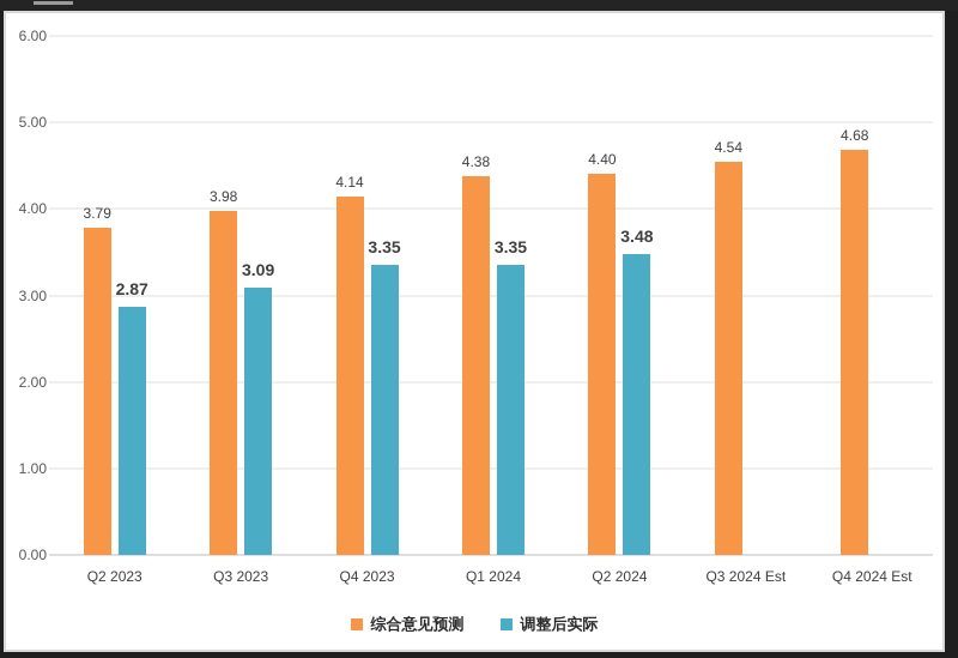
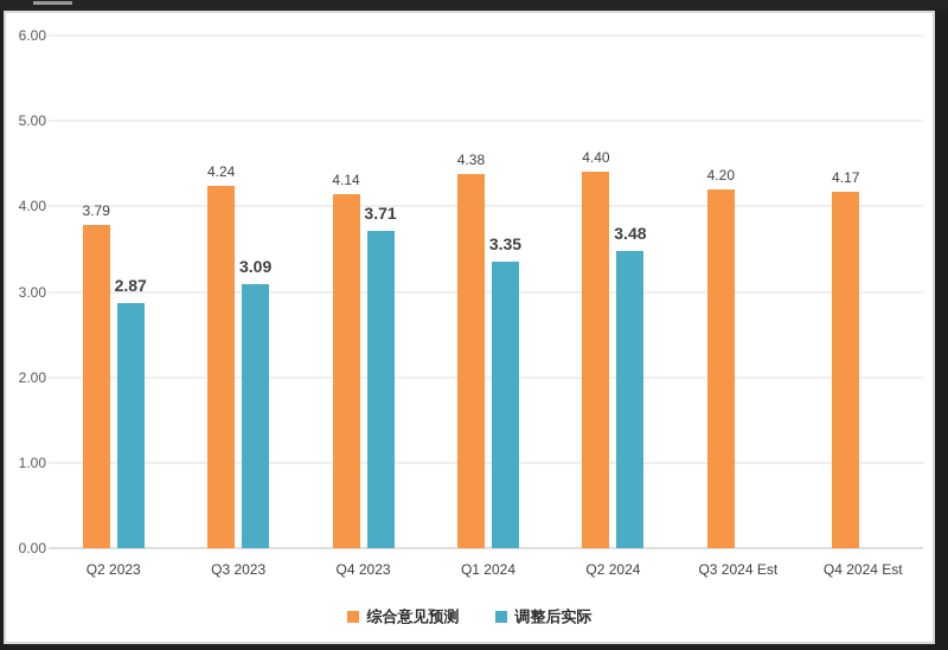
综合意见预测/Q3 2023: 3.98 -> 4.24
调整后实际/Q4 2023: 3.35 -> 3.71
综合意见预测/Q3 2024 Est: 4.54 -> 4.20
综合意见预测/Q4 2024 Est: 4.68 -> 4.17
